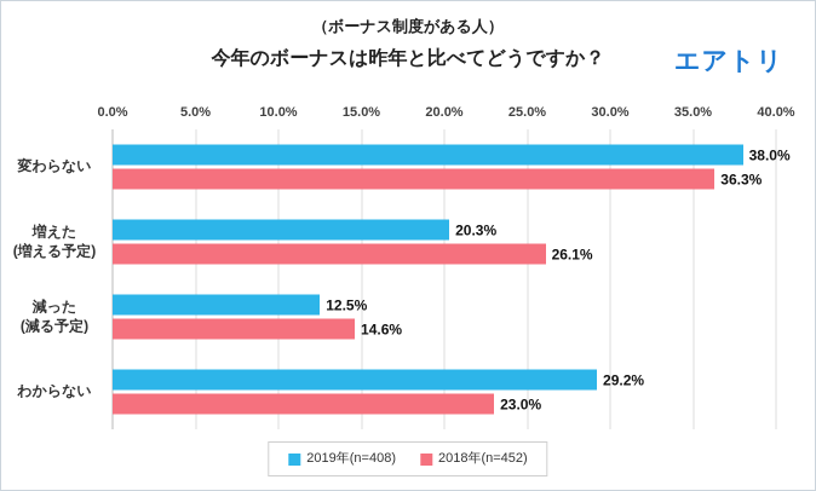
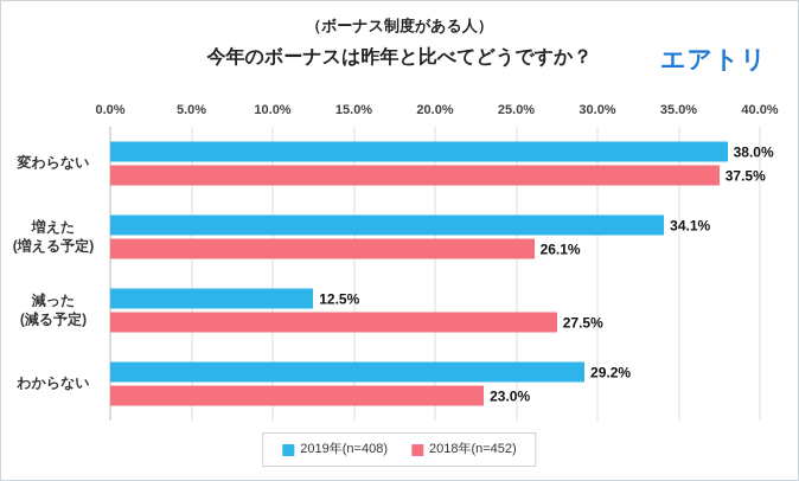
2018年(n=452)/変わらない: 36.3% -> 37.5%
2019年(n=408)/増えた (増える予定): 20.3% -> 34.1%
2018年(n=452)/減った (減る予定): 14.6% -> 27.5%
